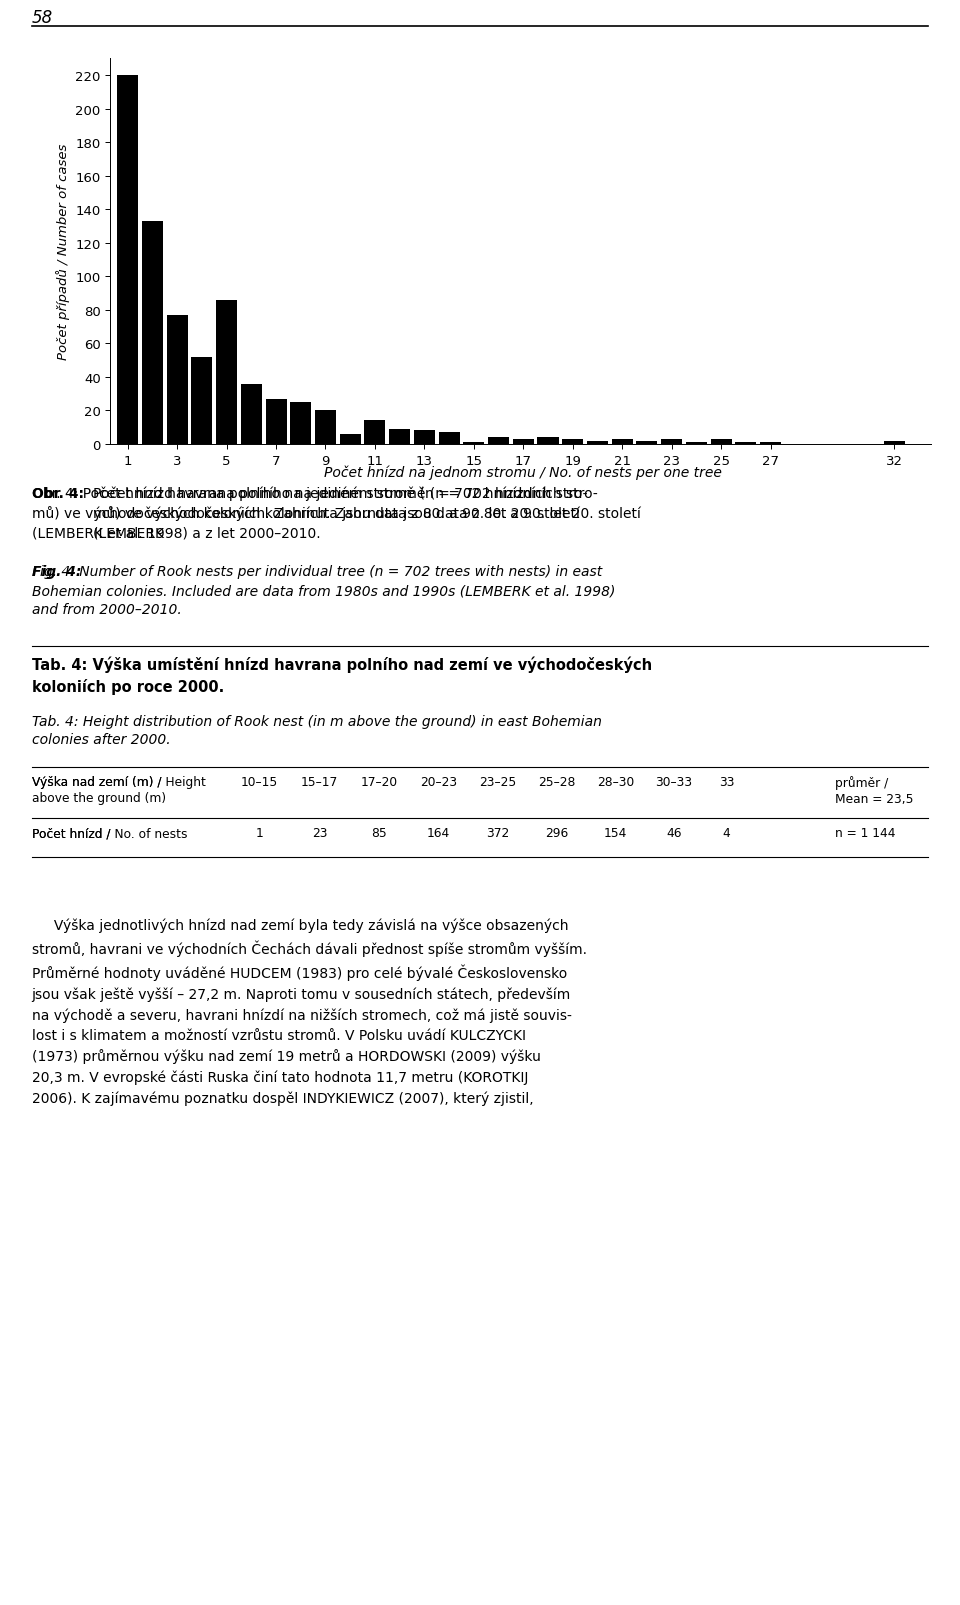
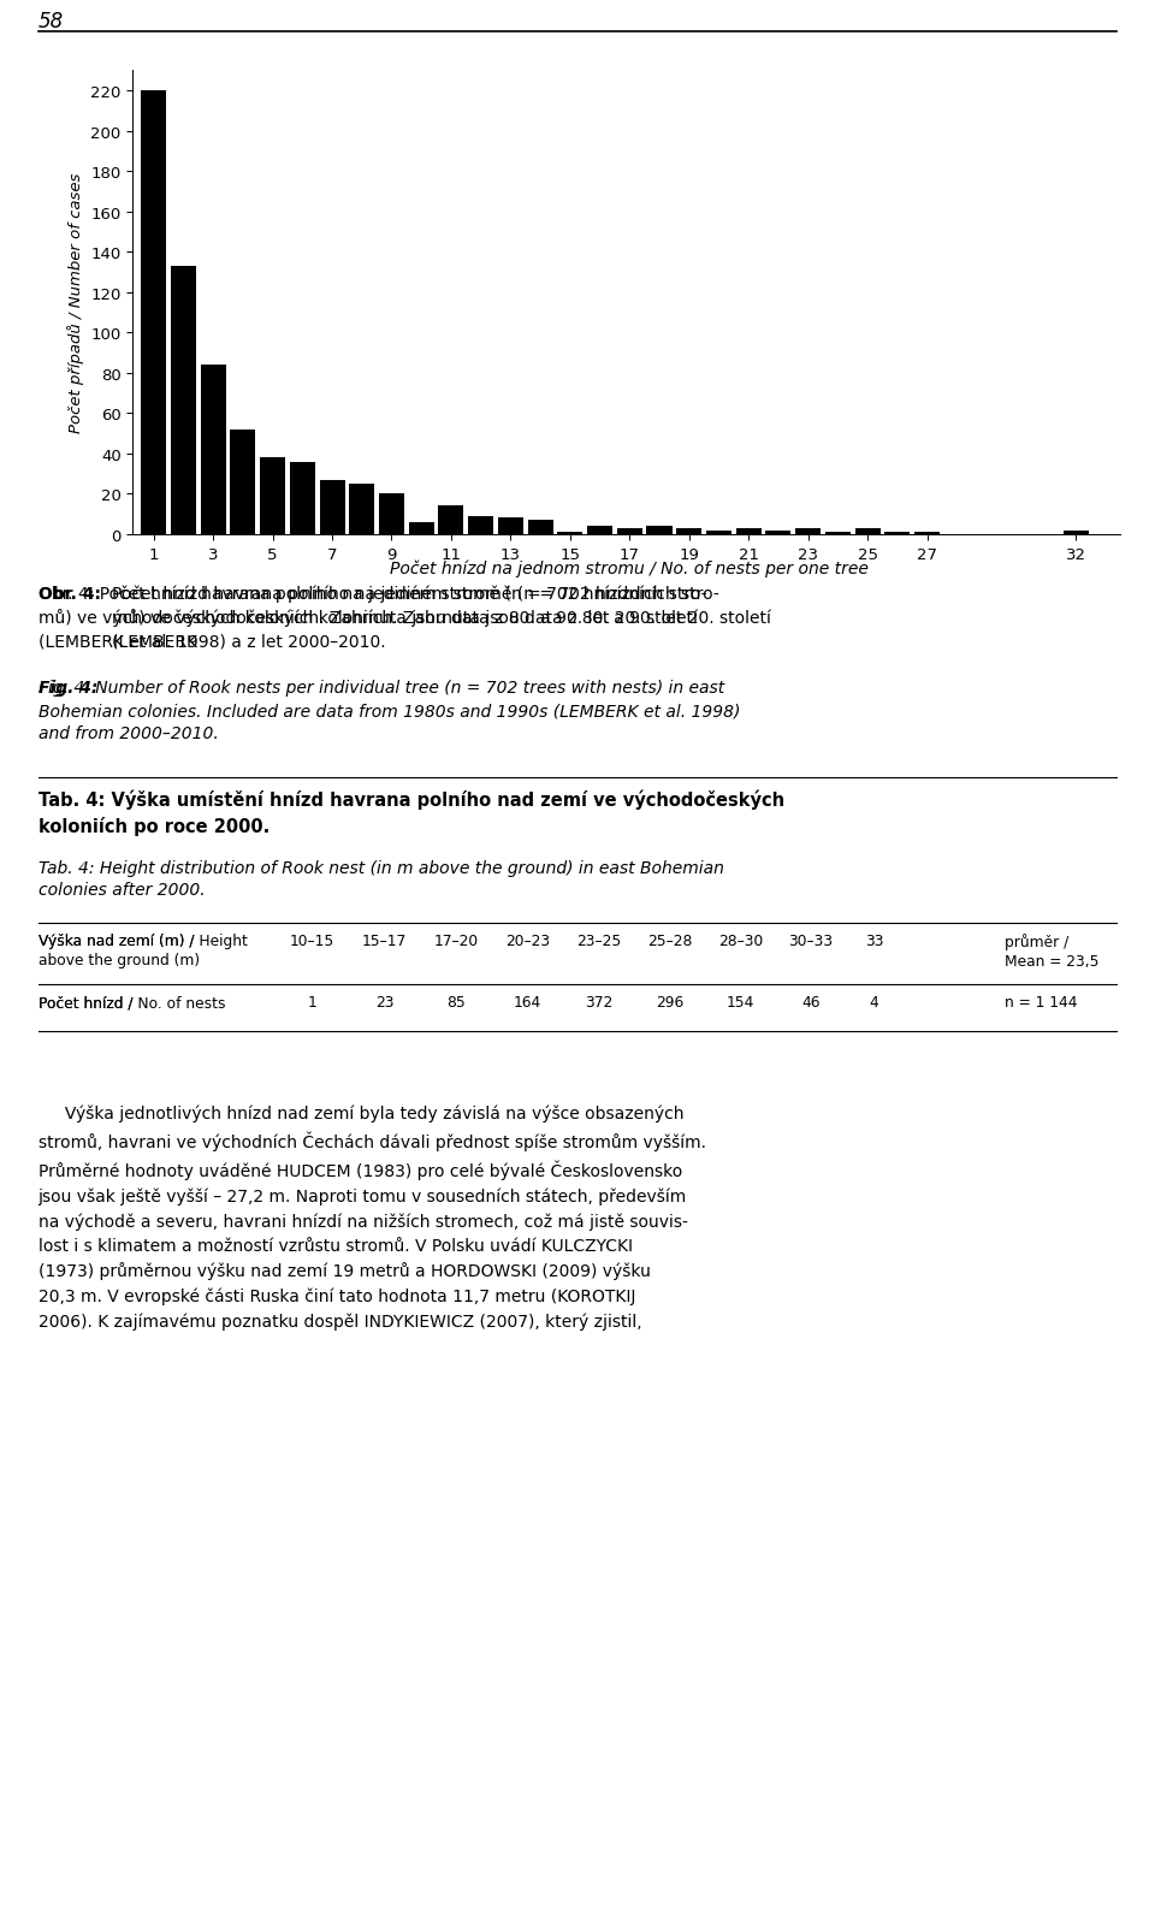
3: 77 -> 84
5: 86 -> 38
